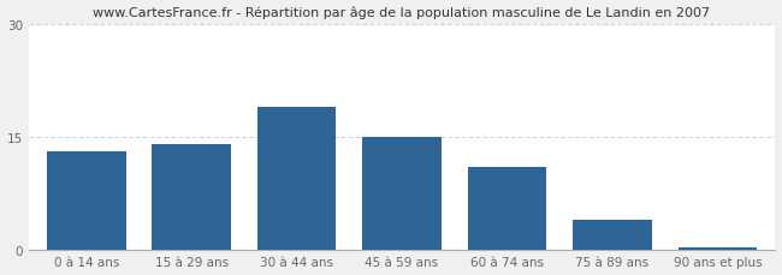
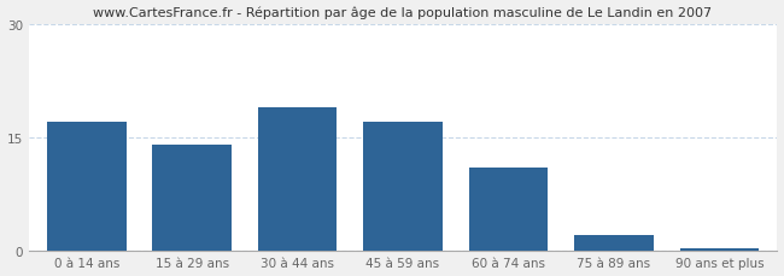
0 à 14 ans: 13.0 -> 17.0
45 à 59 ans: 15.0 -> 17.0
75 à 89 ans: 4.0 -> 2.0
